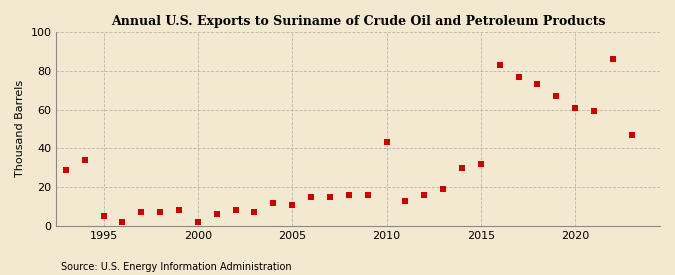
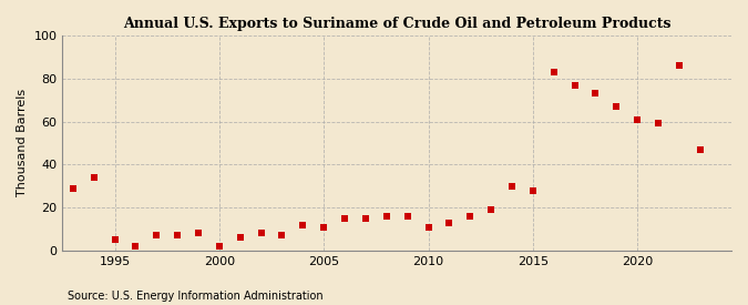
2010: 43 -> 11
2015: 32 -> 28
